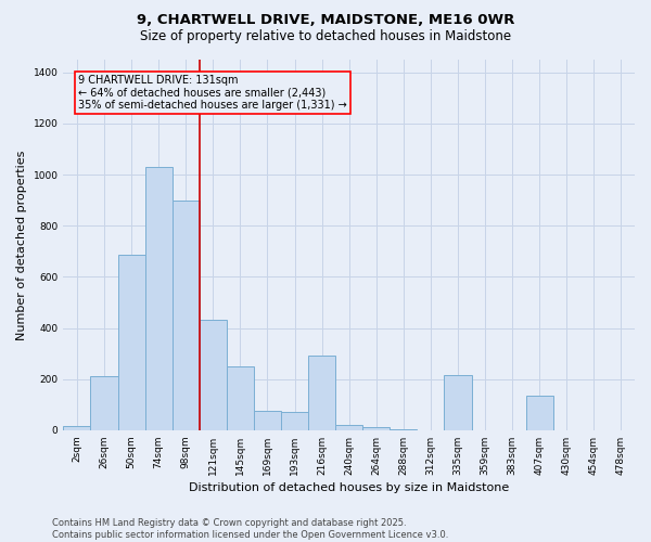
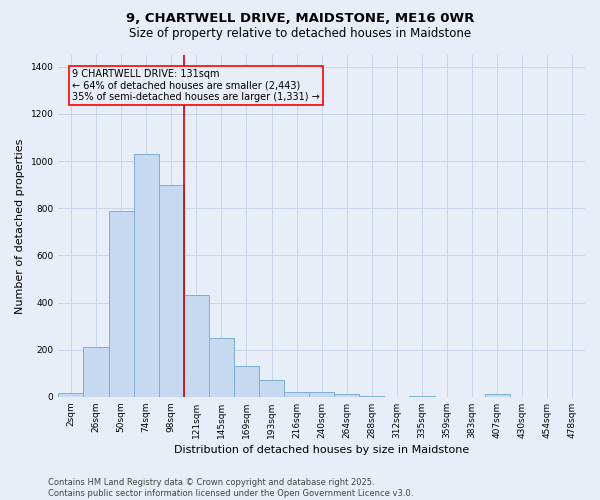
50sqm: 685 -> 790
169sqm: 75 -> 130
216sqm: 290 -> 20
335sqm: 215 -> 5
407sqm: 135 -> 10
